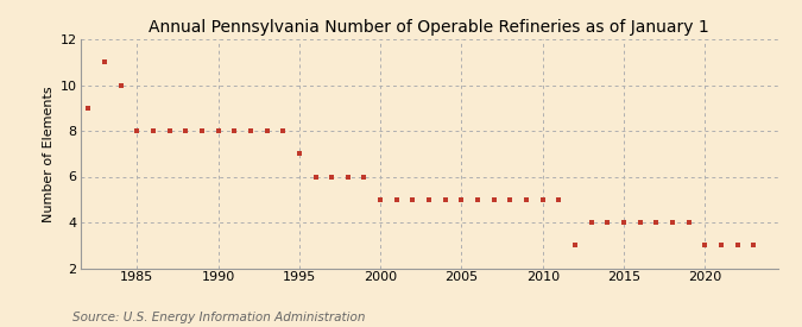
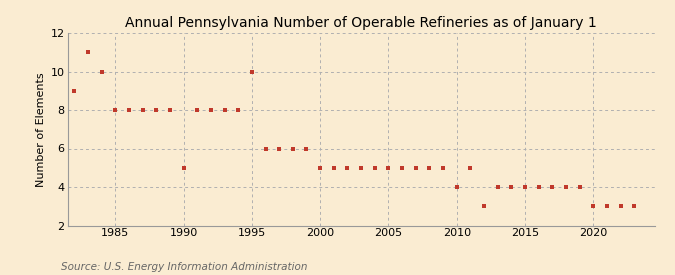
1990: 8 -> 5
1995: 7 -> 10
2010: 5 -> 4
